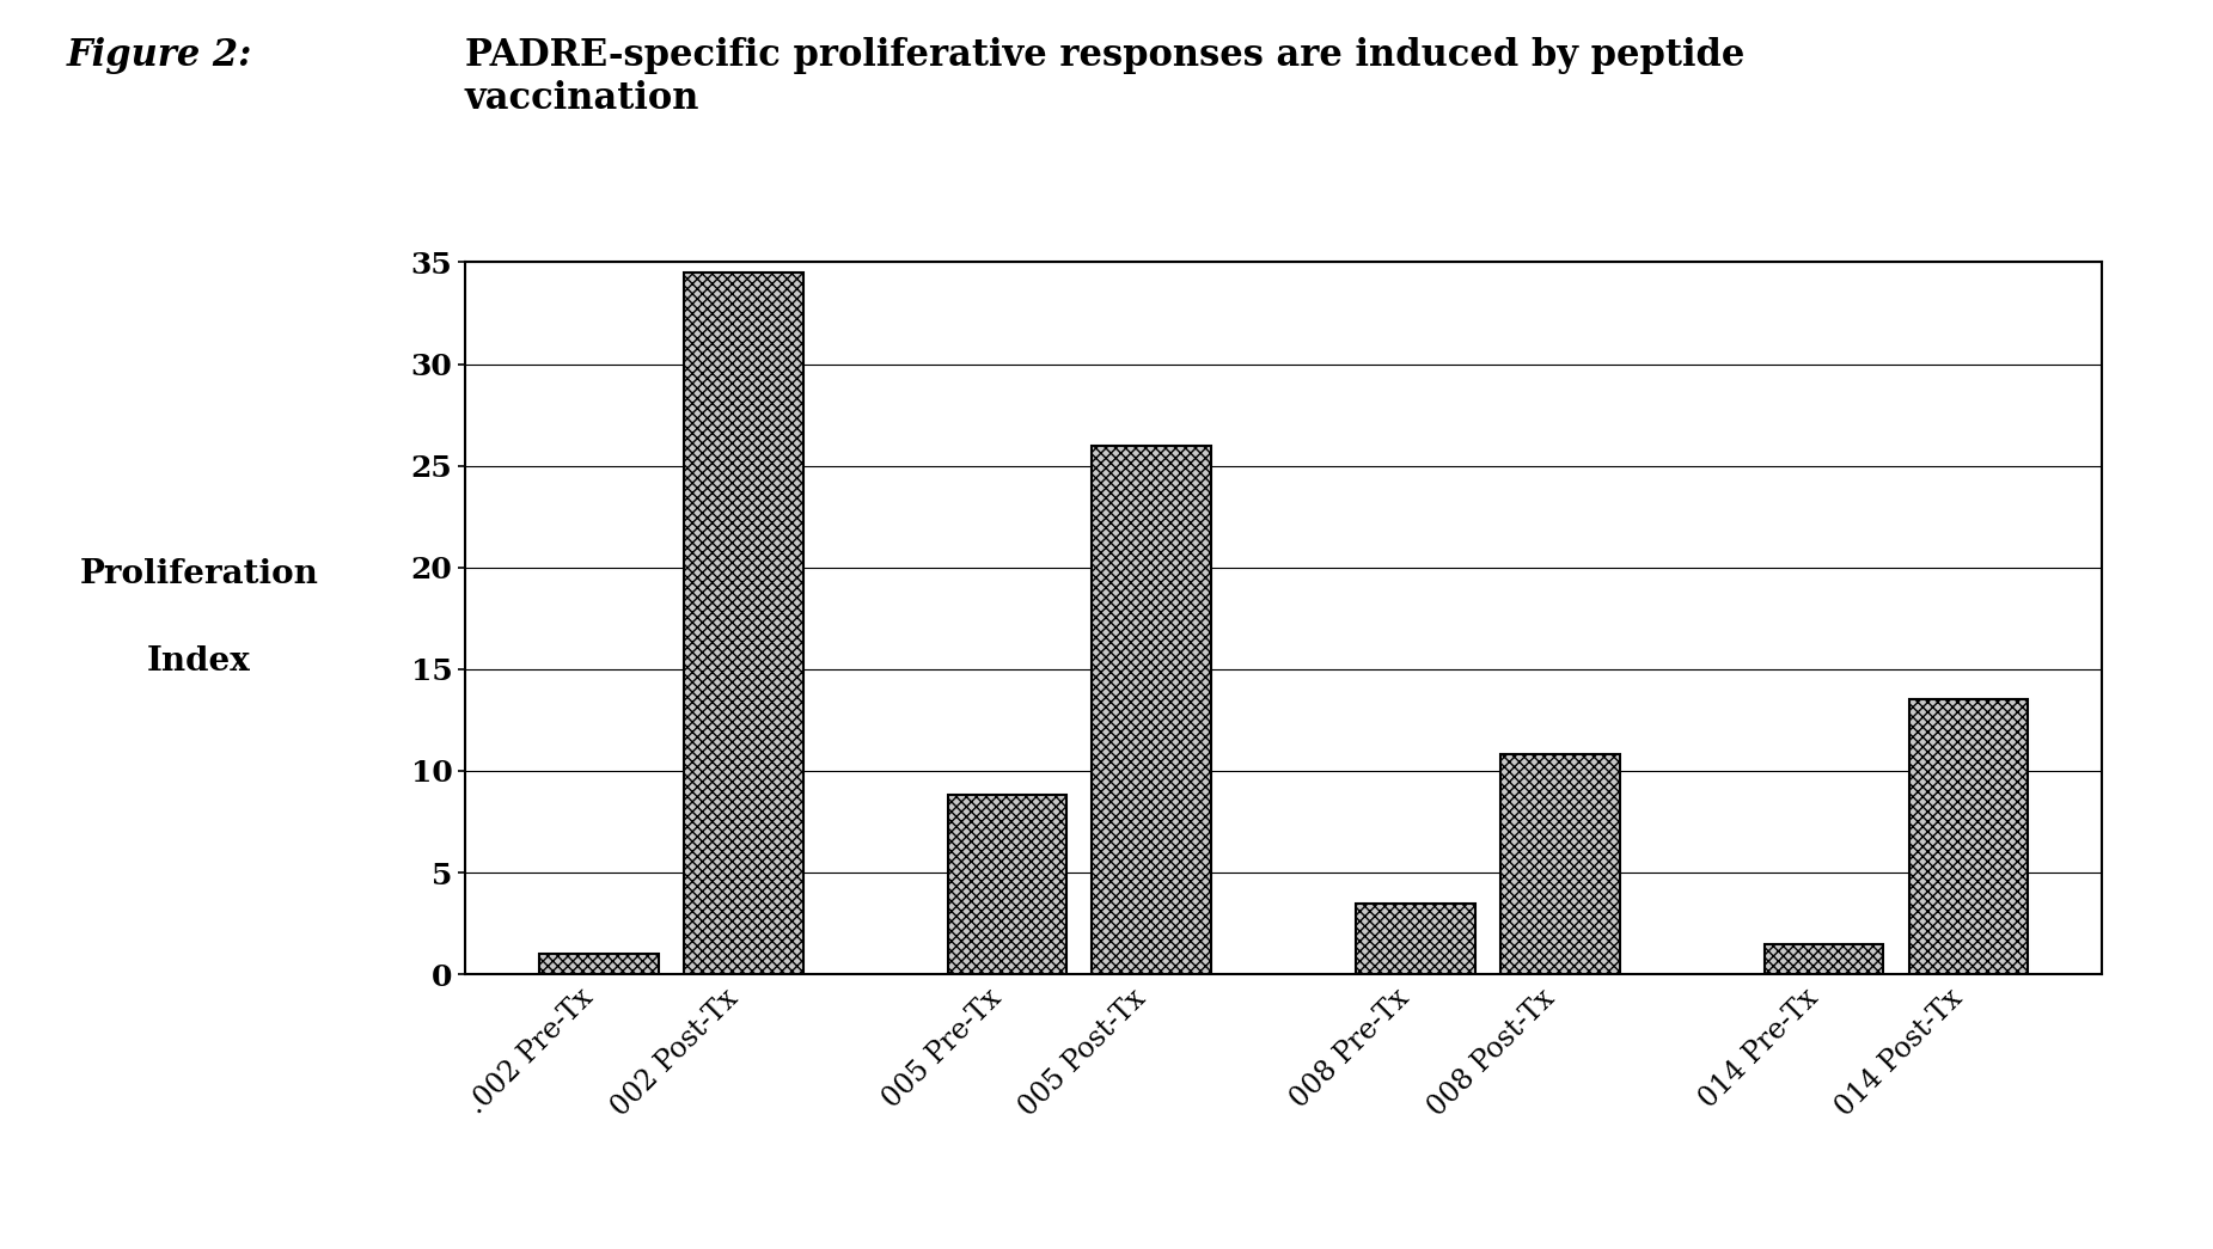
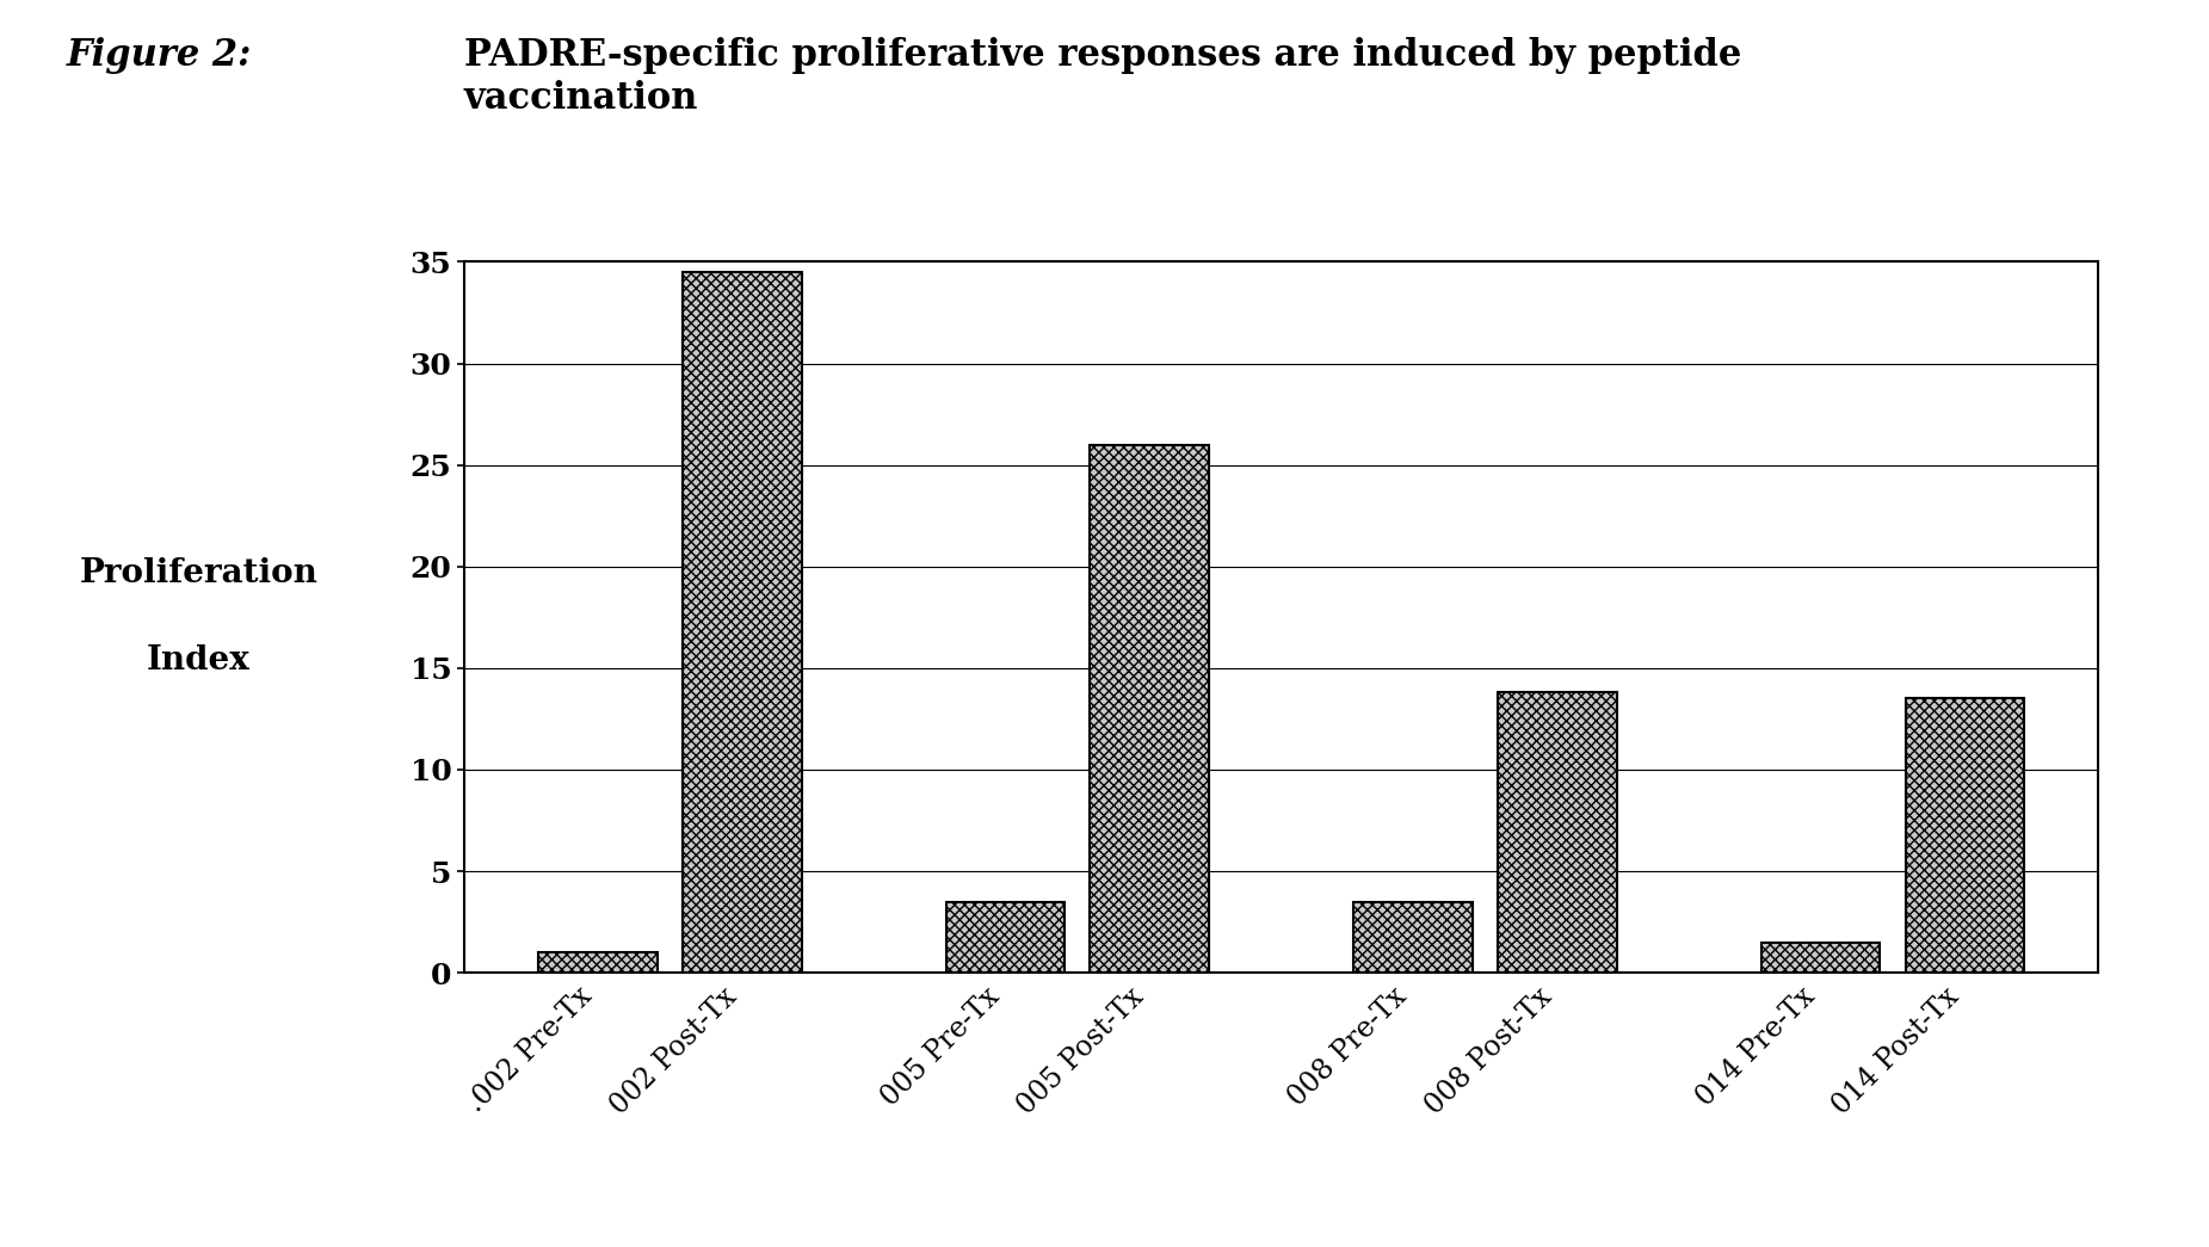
005 Pre-Tx: 8.8 -> 3.5
008 Post-Tx: 10.8 -> 13.8
